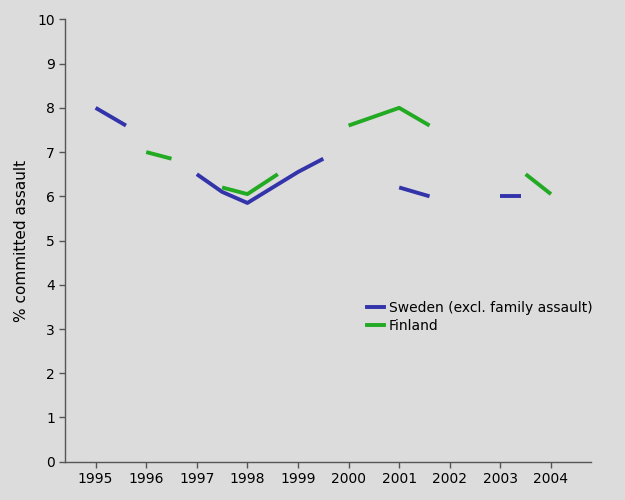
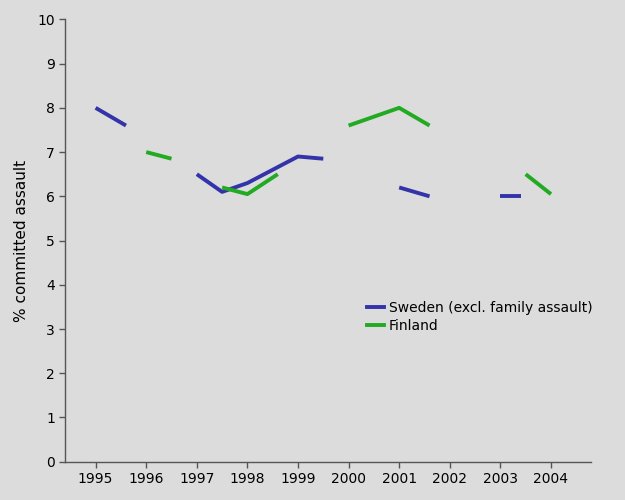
Sweden (excl. family assault)/1998: 5.85 -> 6.30
Sweden (excl. family assault)/1999: 6.55 -> 6.90
